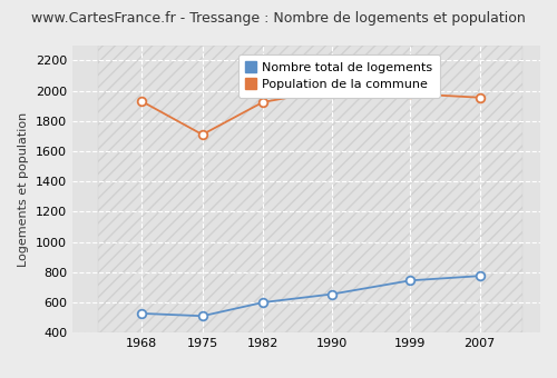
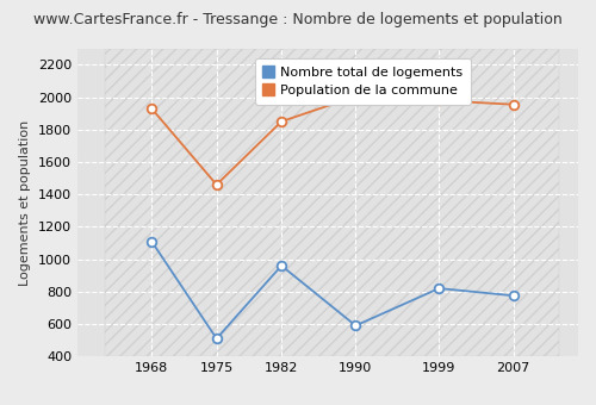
Nombre total de logements/1968: 530 -> 1110
Population de la commune/1975: 1710 -> 1460
Nombre total de logements/1982: 600 -> 960
Population de la commune/1982: 1920 -> 1850
Nombre total de logements/1990: 660 -> 590
Nombre total de logements/1999: 740 -> 820
